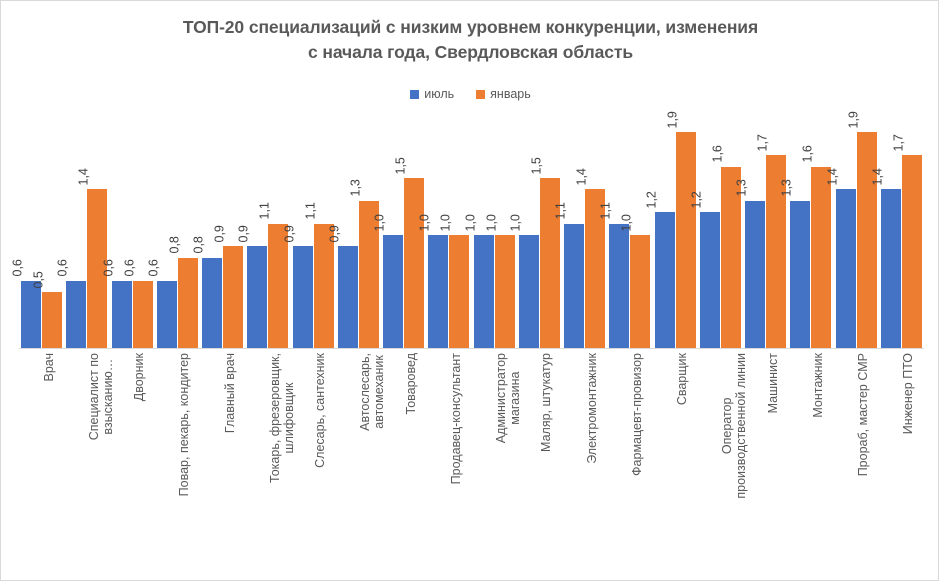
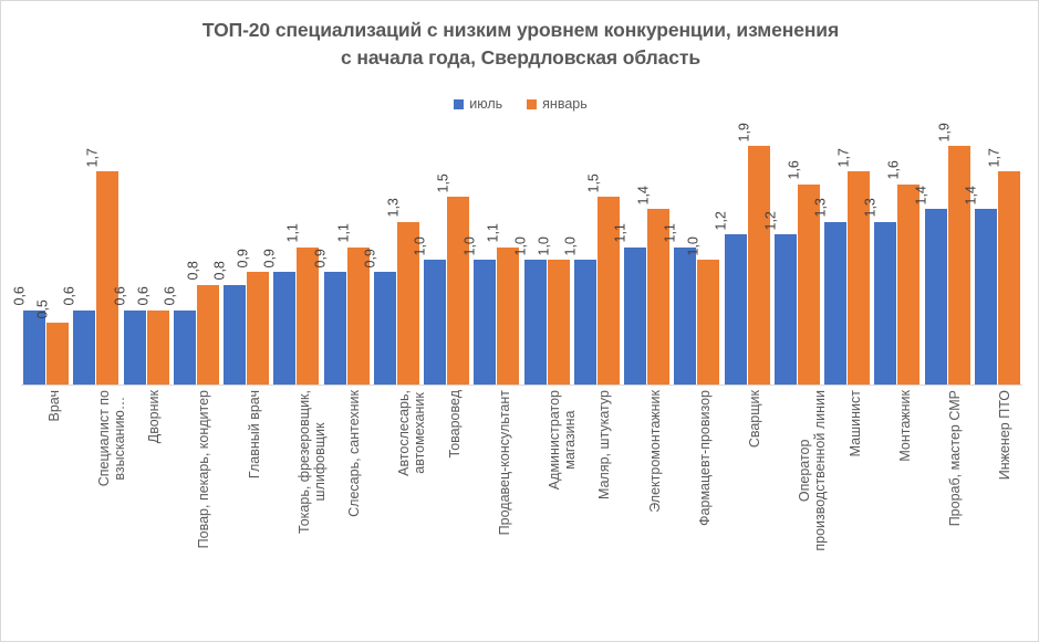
январь/Специалист по взысканию…: 1,4 -> 1,7
январь/Продавец-консультант: 1,0 -> 1,1
